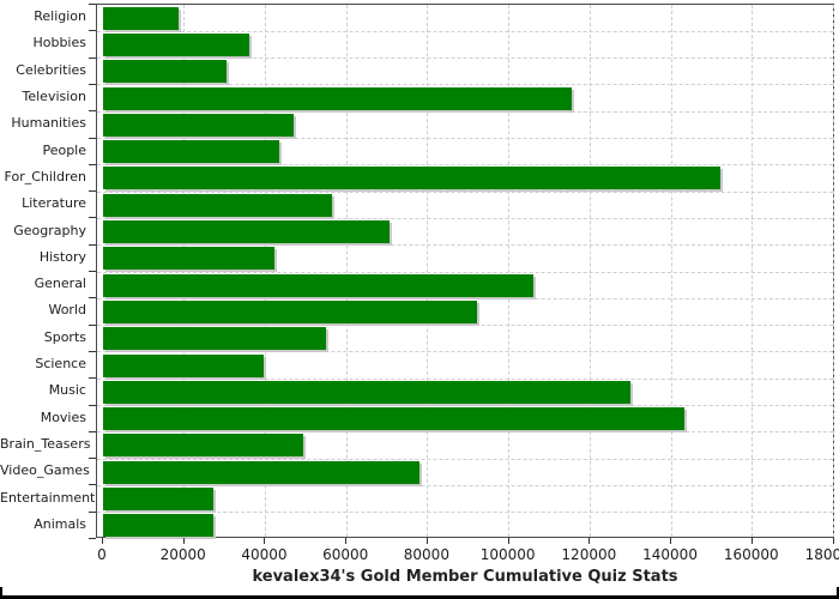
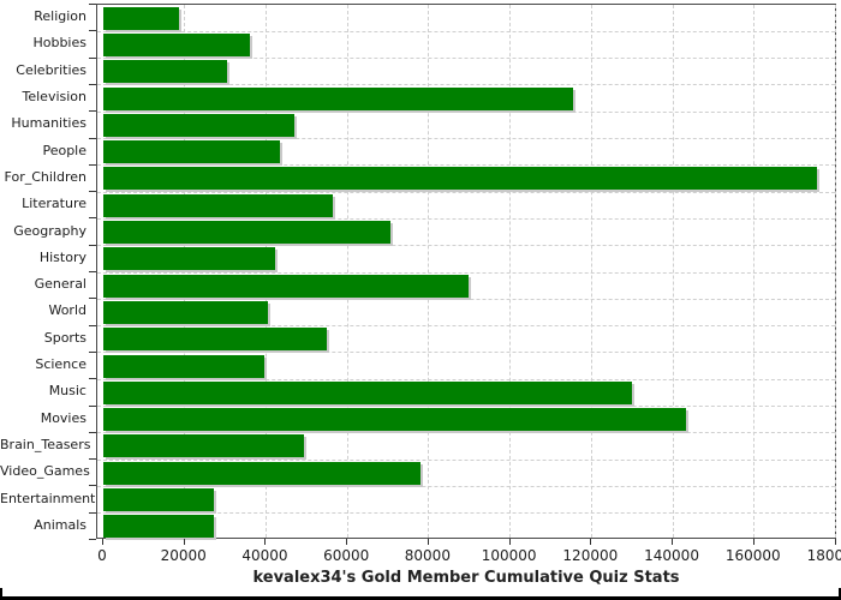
For_Children: 152000 -> 176000
General: 106000 -> 90000
World: 92000 -> 40000
